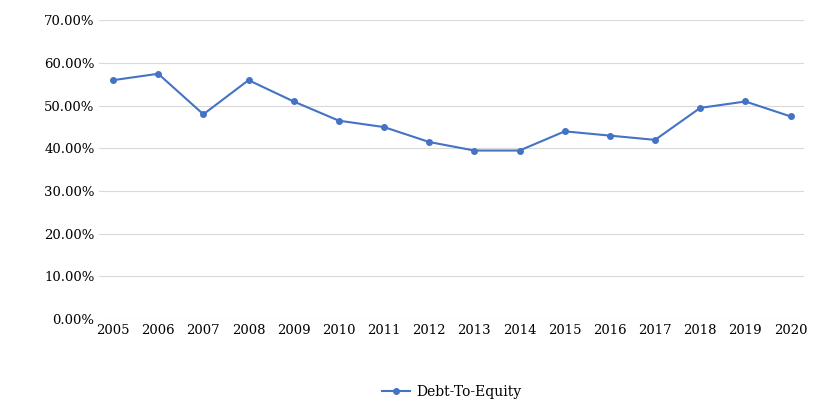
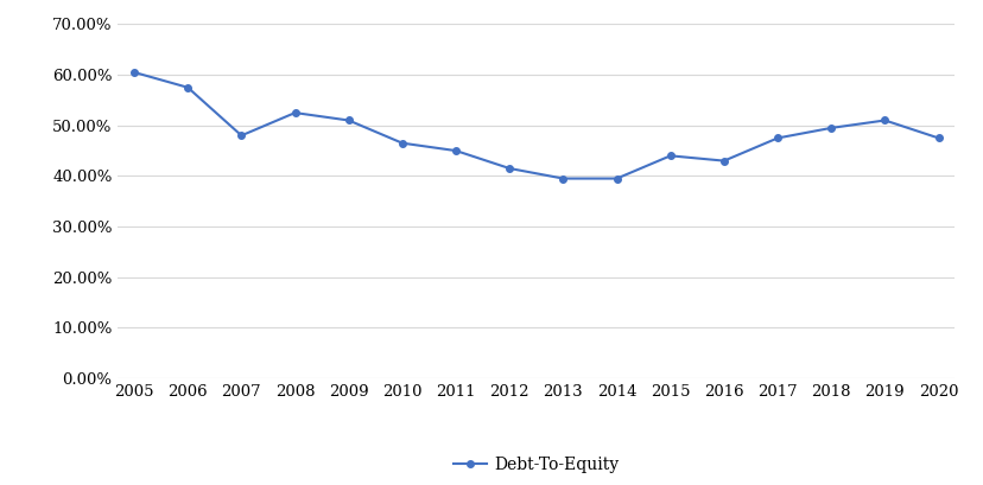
2005: 56.0% -> 60.5%
2008: 56.0% -> 52.5%
2017: 42.0% -> 47.5%
